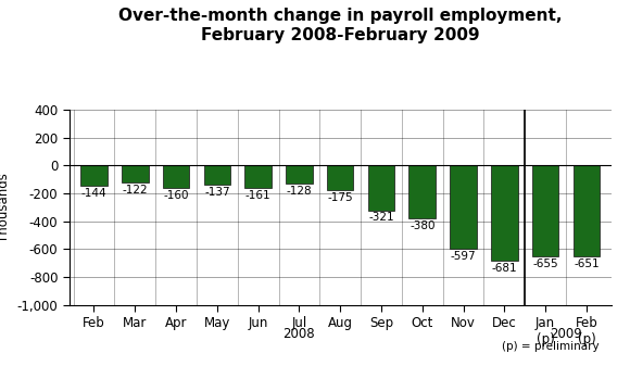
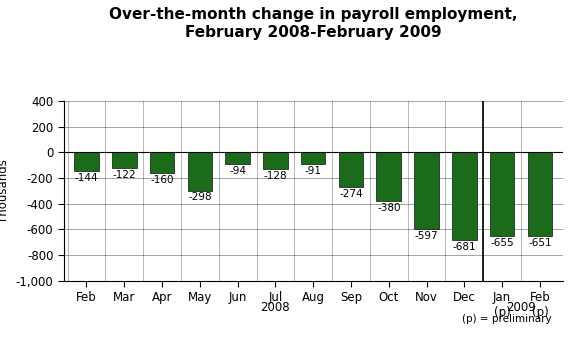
May: -137 -> -298
Jun: -161 -> -94
Aug: -175 -> -91
Sep: -321 -> -274
